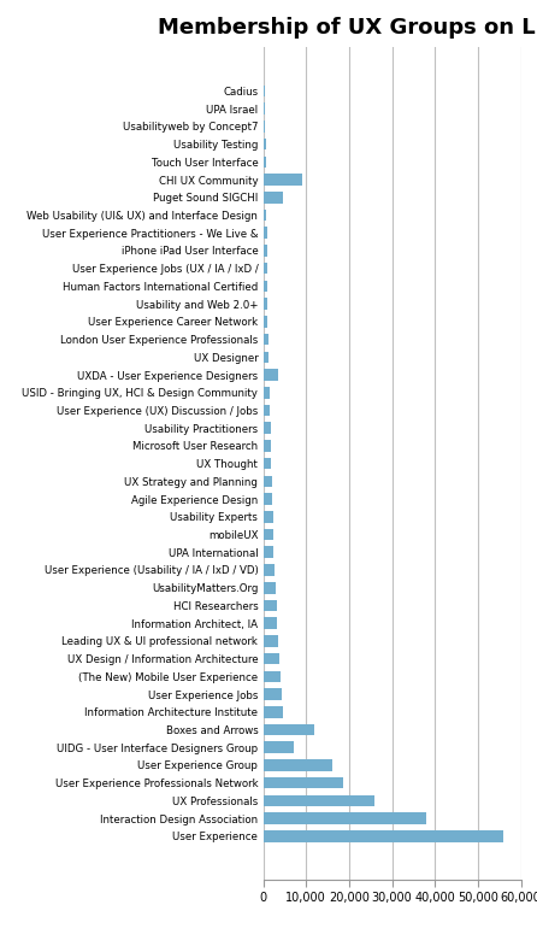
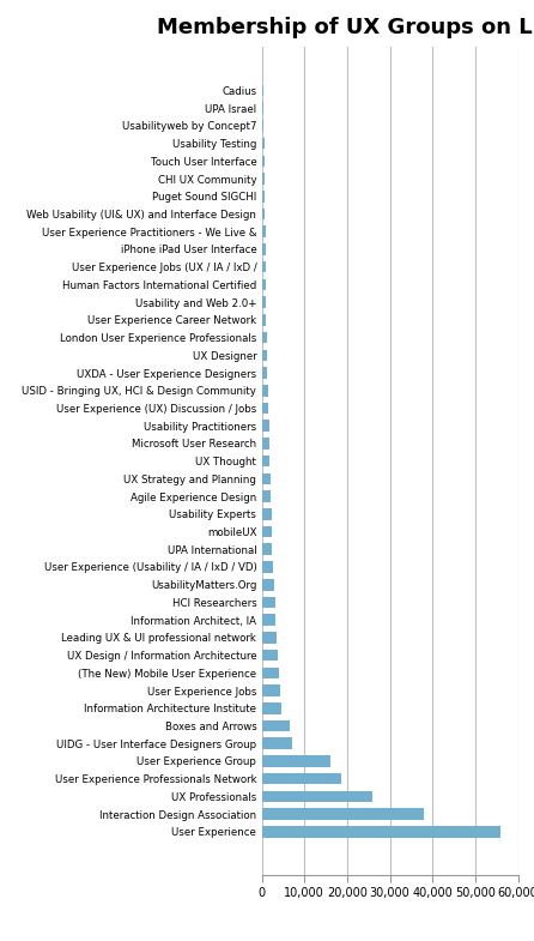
CHI UX Community: 9,000 -> 700
Puget Sound SIGCHI: 4,500 -> 700
UXDA - User Experience Designers: 3,500 -> 1,400
Boxes and Arrows: 12,000 -> 6,500
